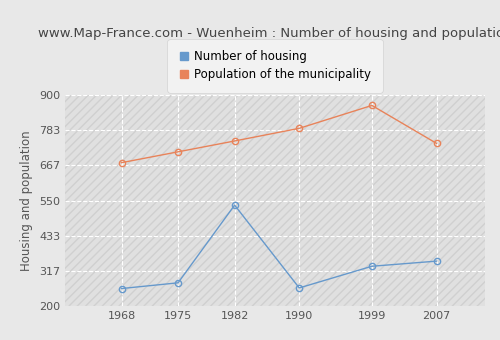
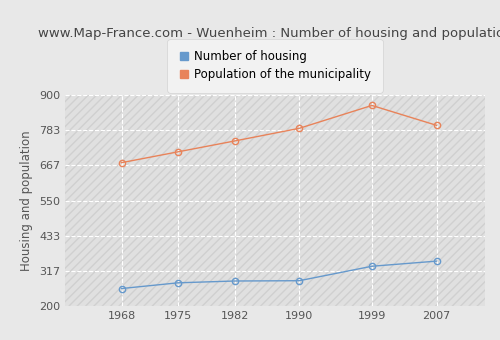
Number of housing/1982: 535 -> 283
Number of housing/1990: 260 -> 284
Population of the municipality/2007: 740 -> 800
